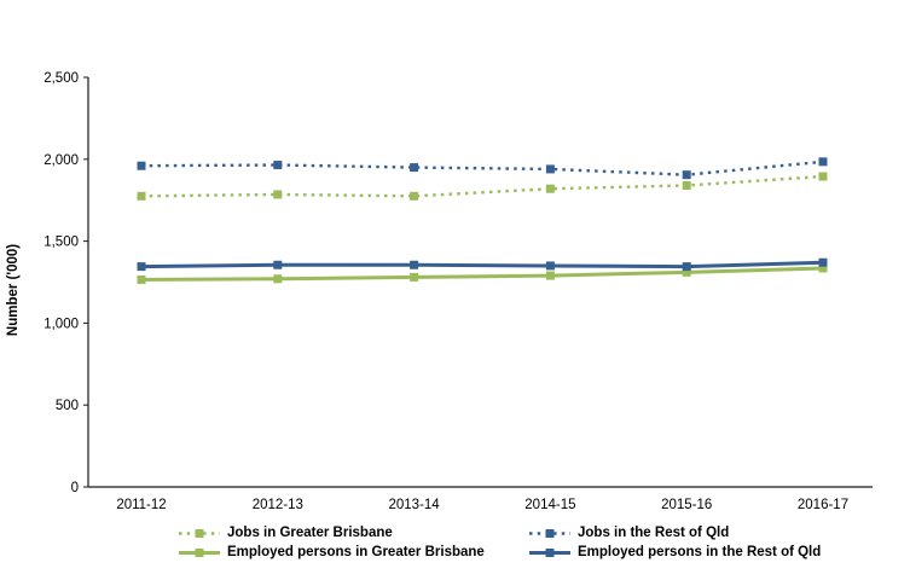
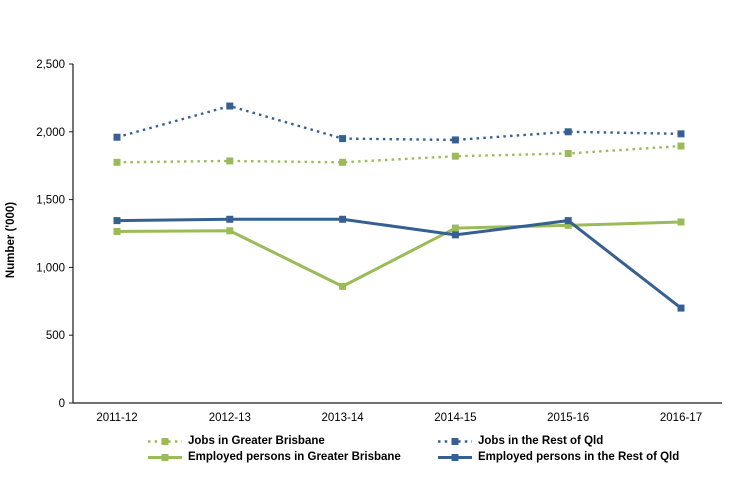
Jobs in the Rest of Qld/2012-13: 1960 -> 2190
Employed persons in Greater Brisbane/2013-14: 1280 -> 860
Employed persons in the Rest of Qld/2014-15: 1350 -> 1240
Jobs in the Rest of Qld/2015-16: 1900 -> 2000
Employed persons in the Rest of Qld/2016-17: 1370 -> 700
